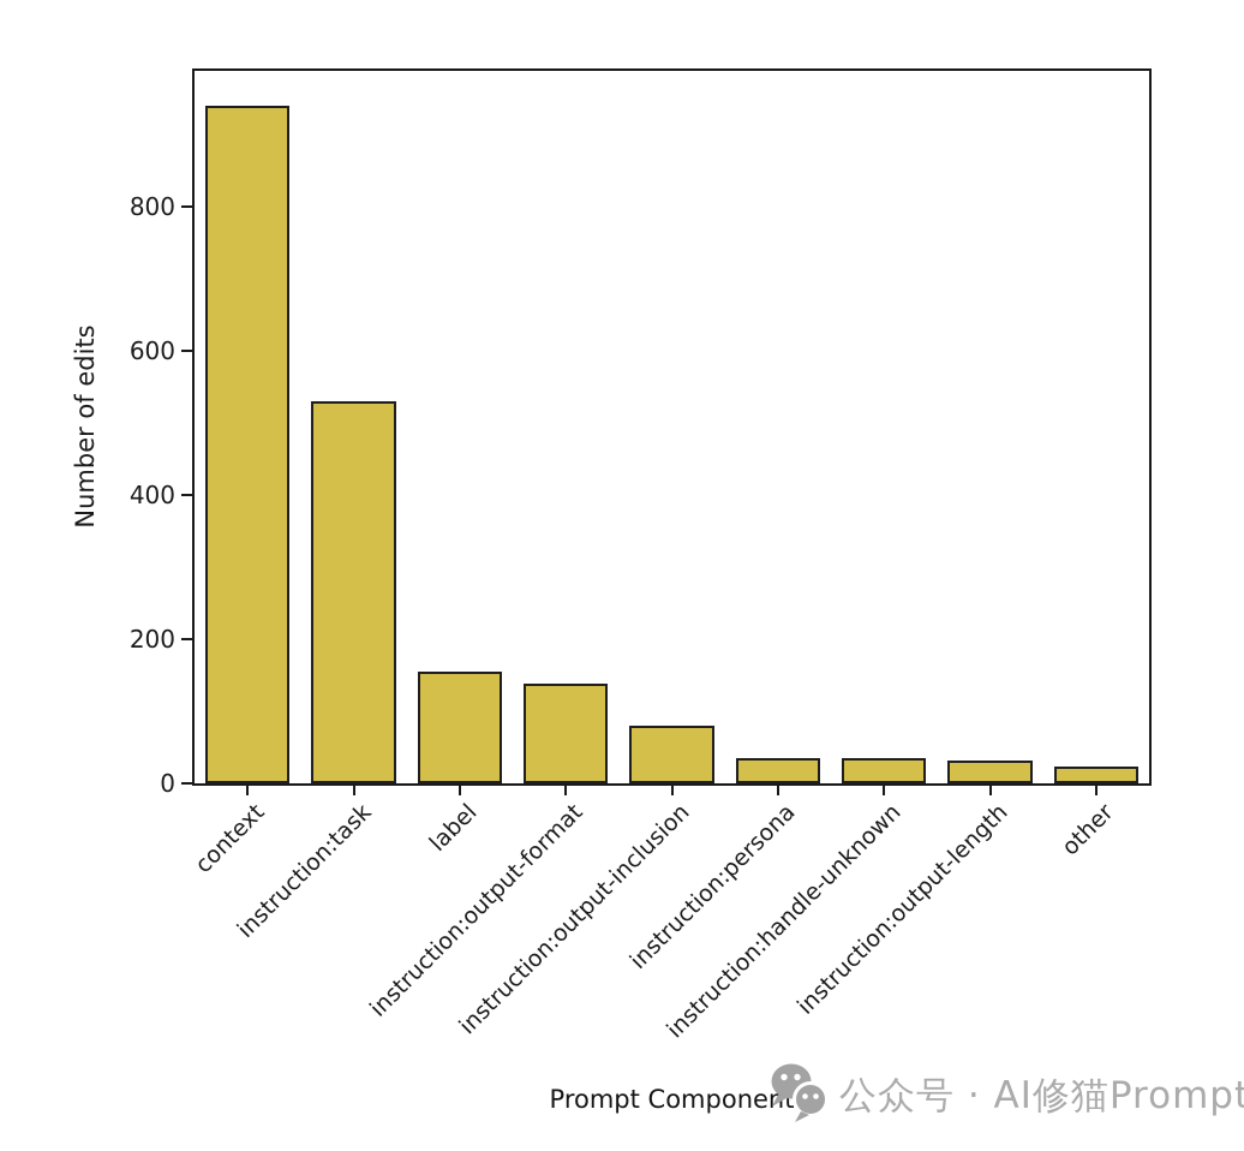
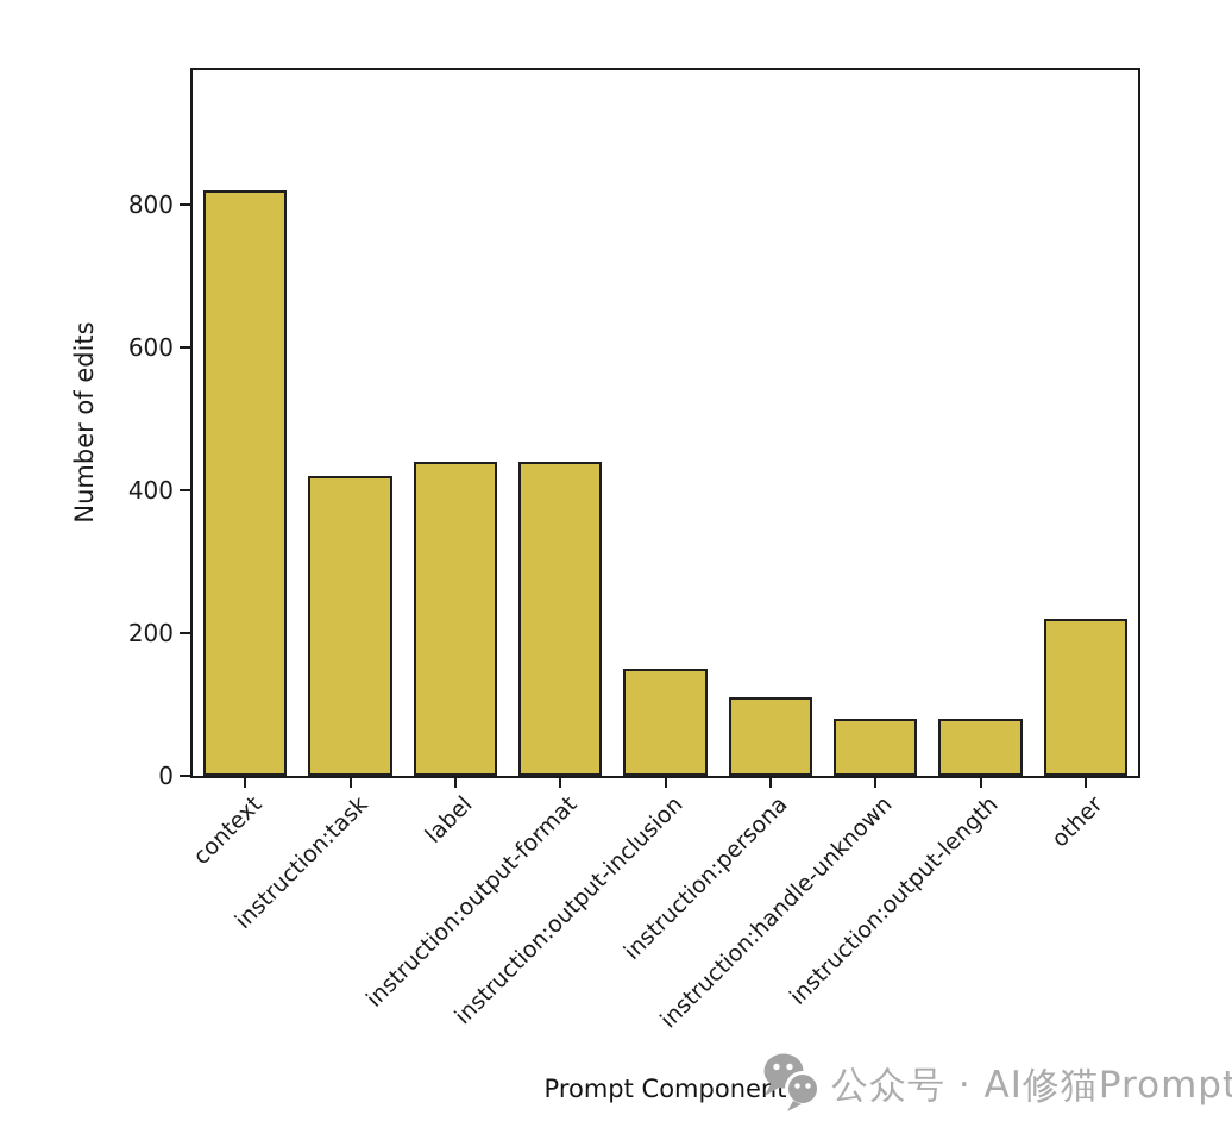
context: 940 -> 820
instruction:task: 530 -> 420
label: 160 -> 440
instruction:output-format: 140 -> 440
instruction:output-inclusion: 80 -> 150
instruction:persona: 40 -> 110
instruction:handle-unknown: 40 -> 80
instruction:output-length: 30 -> 80
other: 20 -> 220
